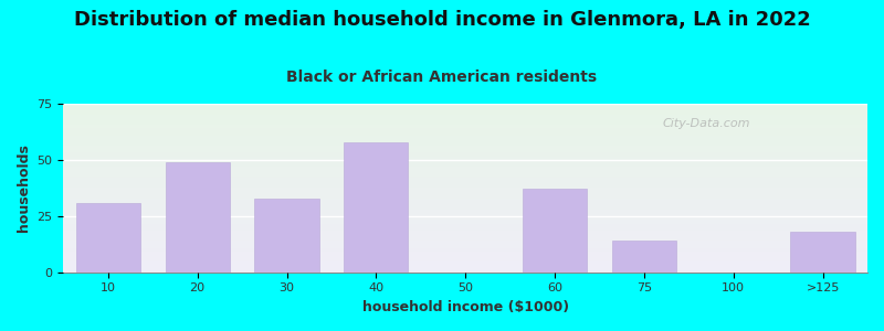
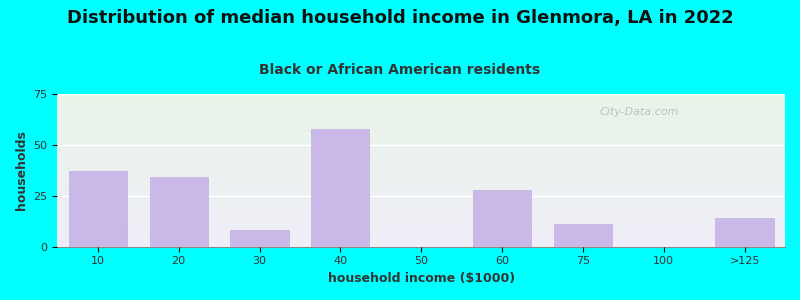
10: 31 -> 37
20: 49 -> 34
30: 33 -> 8
60: 37 -> 28
75: 14 -> 11
>125: 18 -> 14
